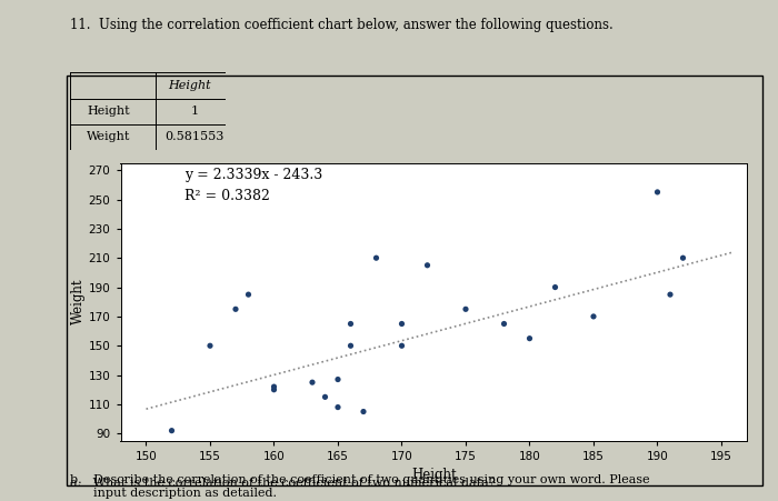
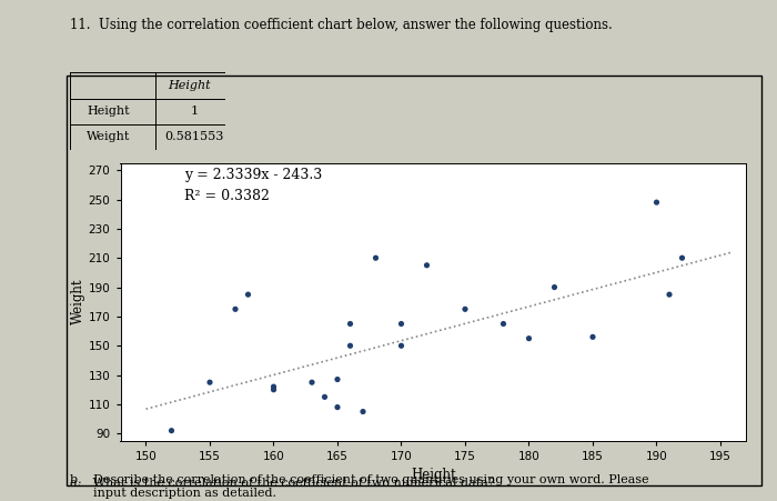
155: 150 -> 125
185: 170 -> 156
190: 255 -> 248
